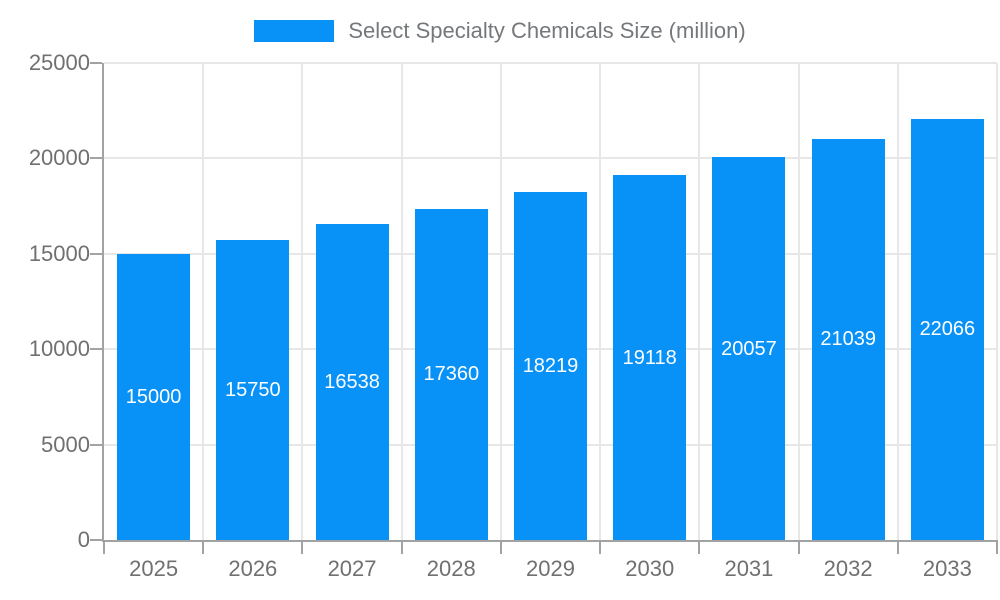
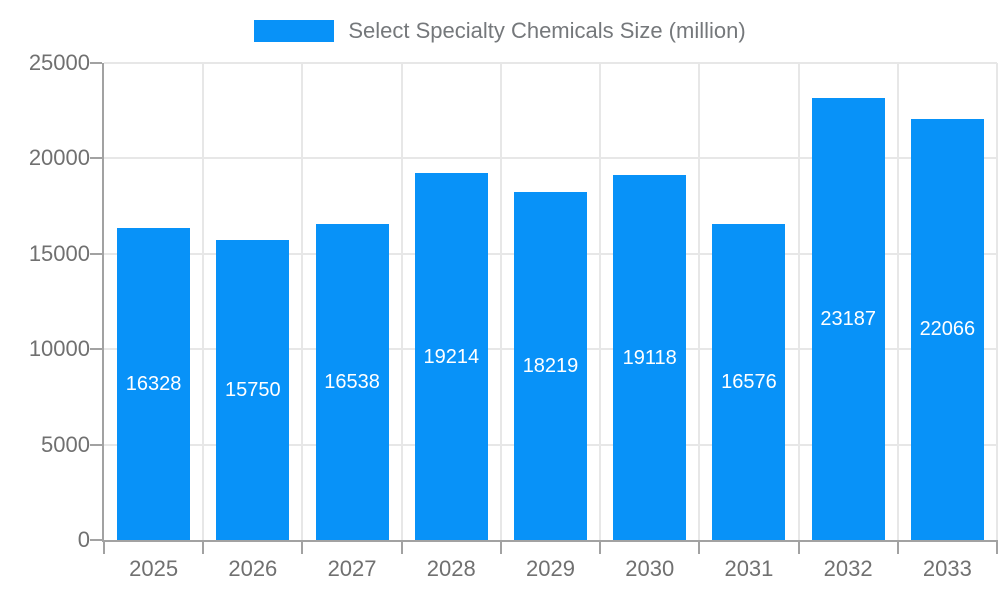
2025: 15000 -> 16328
2028: 17360 -> 19214
2031: 20057 -> 16576
2032: 21039 -> 23187
